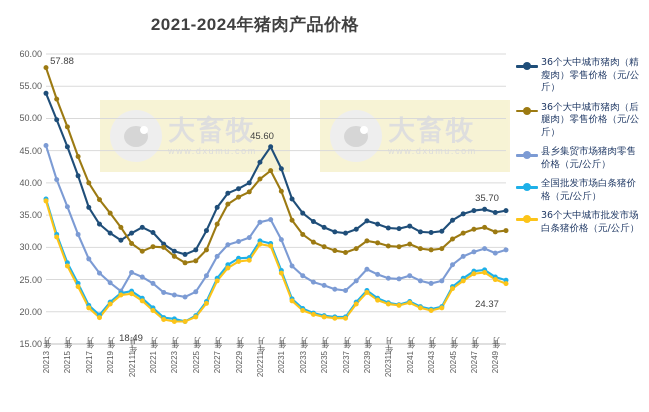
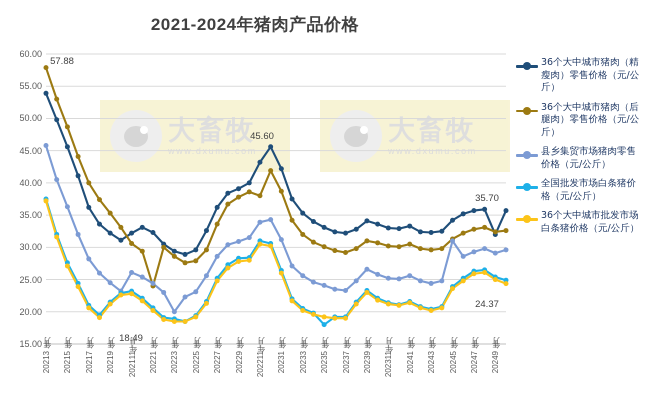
36个大中城市猪肉（后腿肉）零售价格（元/公斤）/2022年1月: 30 -> 24
县乡集贸市场猪肉零售价格（元/公斤）/2022年3月: 23 -> 20
36个大中城市猪肉（后腿肉）零售价格（元/公斤）/2022年11月: 41 -> 38
全国批发市场白条猪价格（元/公斤）/2023年5月: 19 -> 18
县乡集贸市场猪肉零售价格（元/公斤）/2024年5月: 27 -> 31
36个大中城市猪肉（精瘦肉）零售价格（元/公斤）/2024年9月: 35 -> 32
